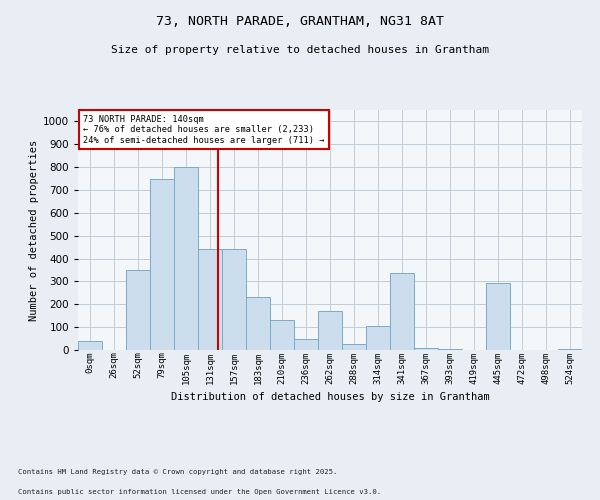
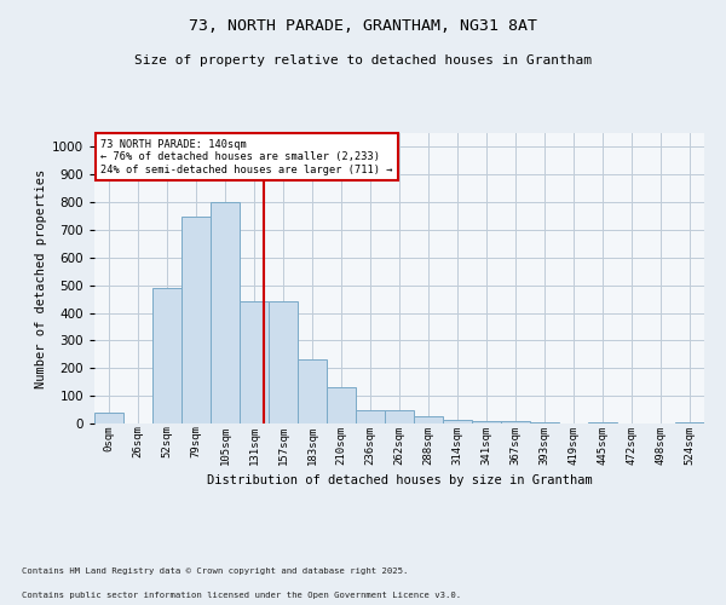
52sqm: 350 -> 490
262sqm: 170 -> 50
314sqm: 105 -> 15
341sqm: 335 -> 10
445sqm: 295 -> 5
